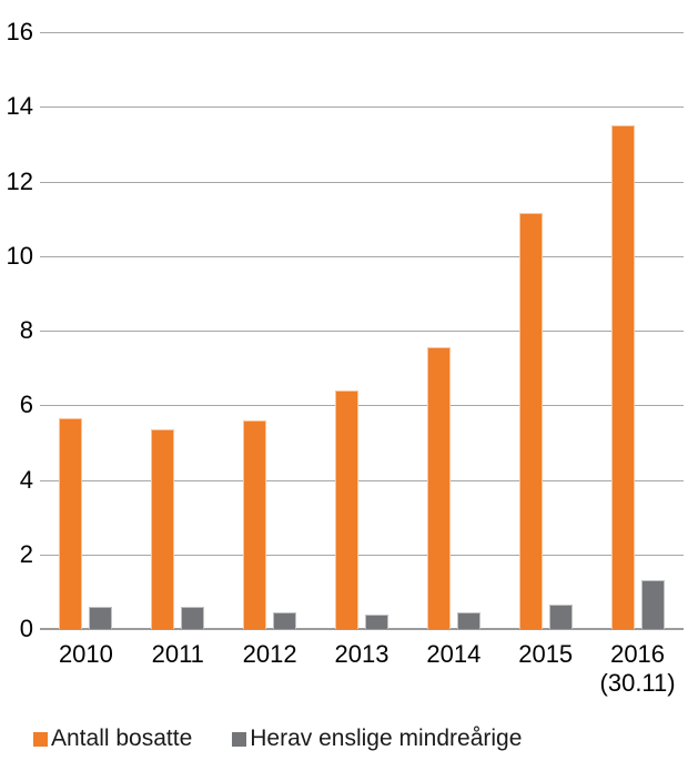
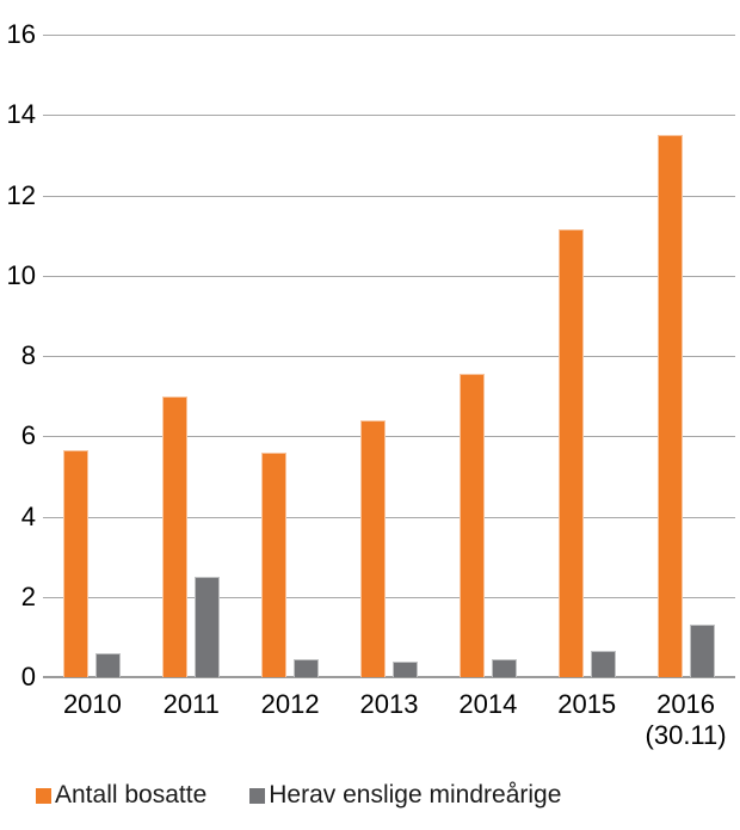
Antall bosatte/2011: 5.3 -> 7.0
Herav enslige mindreårige/2011: 0.6 -> 2.5
